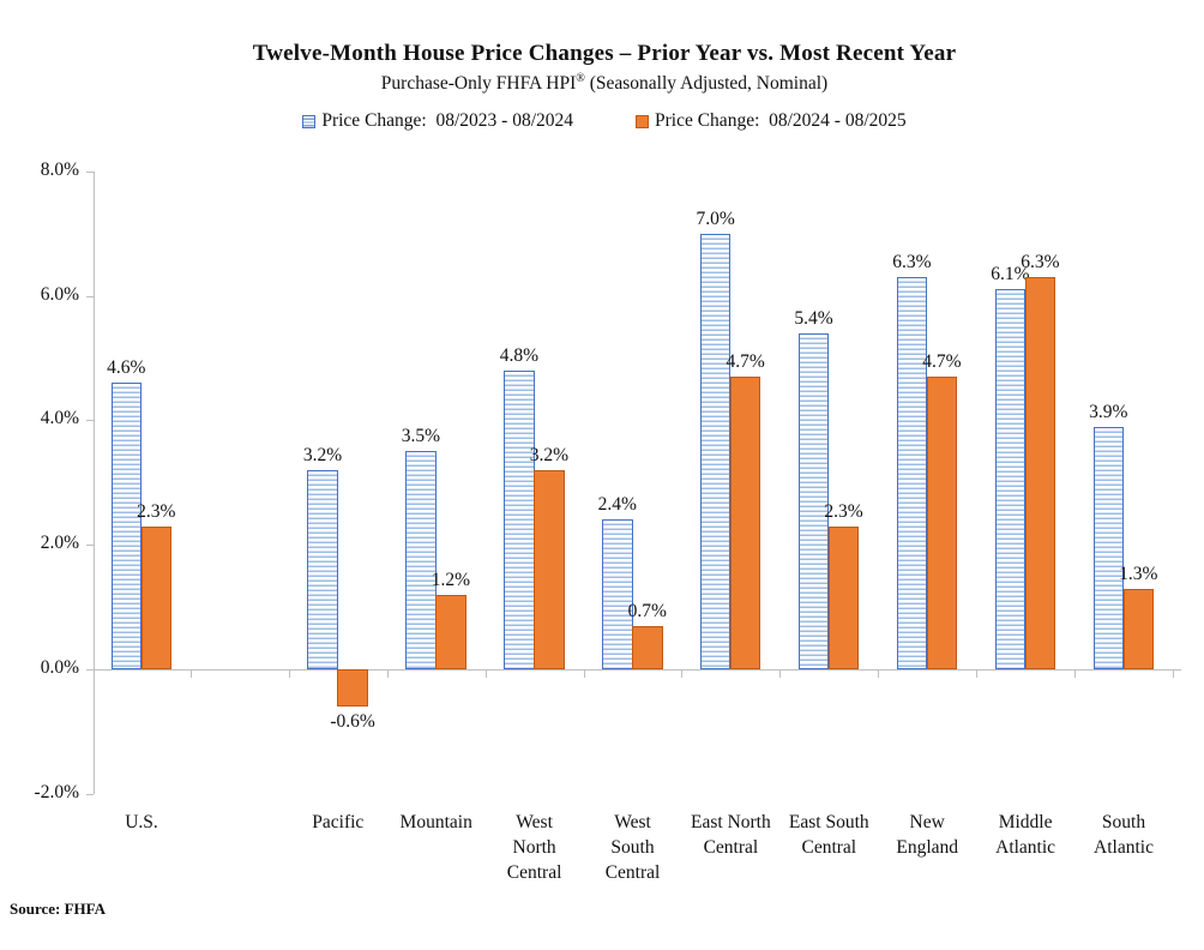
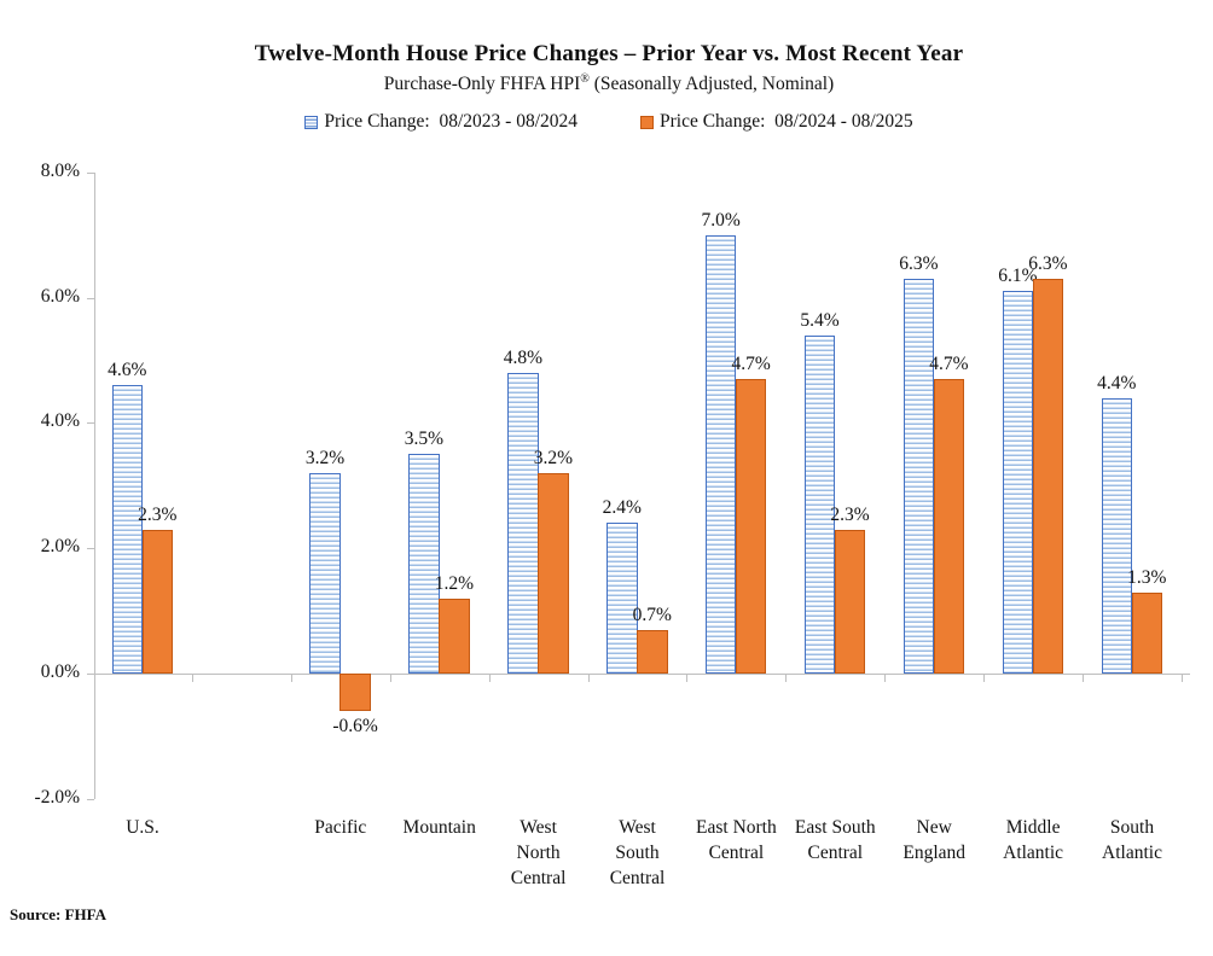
Price Change: 08/2023 - 08/2024/South Atlantic: 3.9% -> 4.4%
